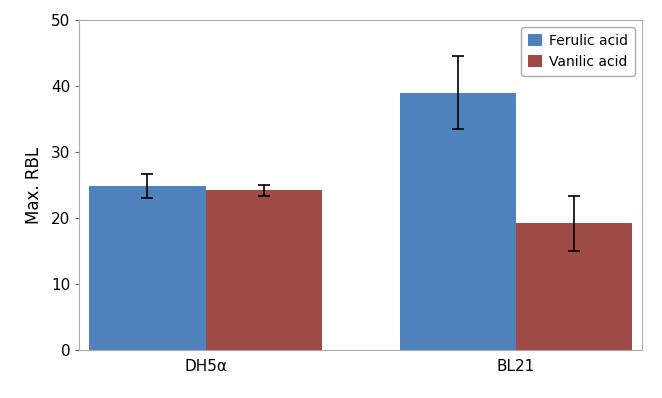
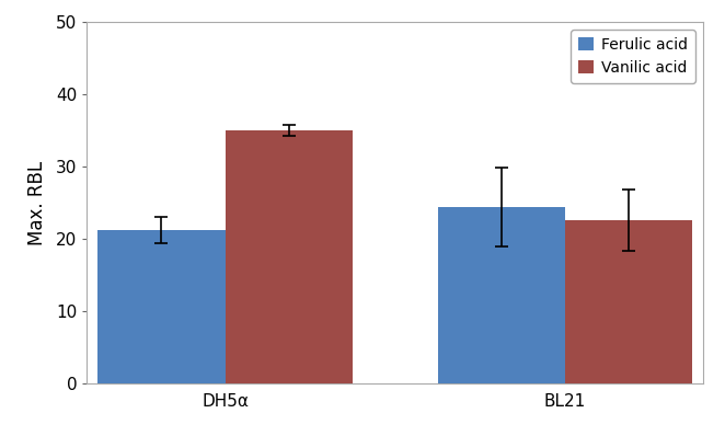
Ferulic acid/DH5α: 24.8 -> 21.2
Vanilic acid/DH5α: 24.2 -> 35.0
Ferulic acid/BL21: 39.0 -> 24.4
Vanilic acid/BL21: 19.2 -> 22.6
